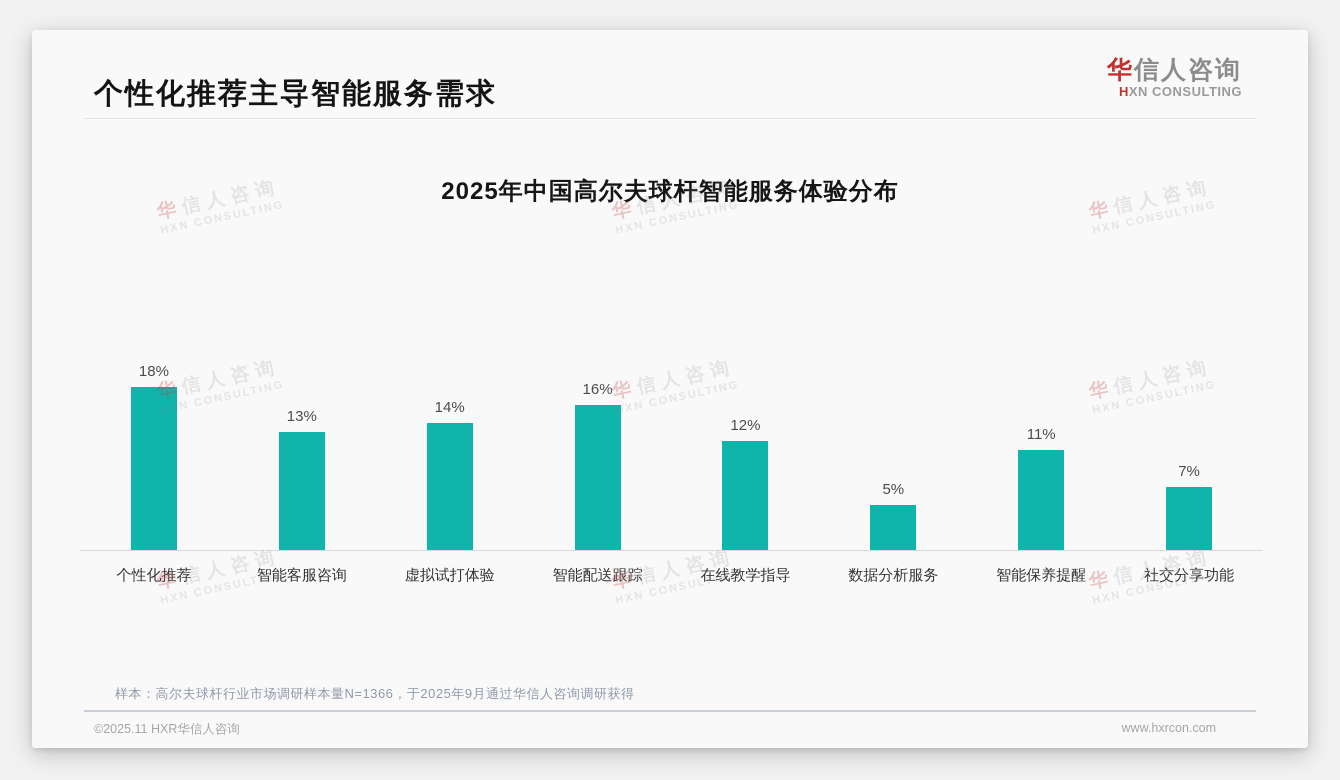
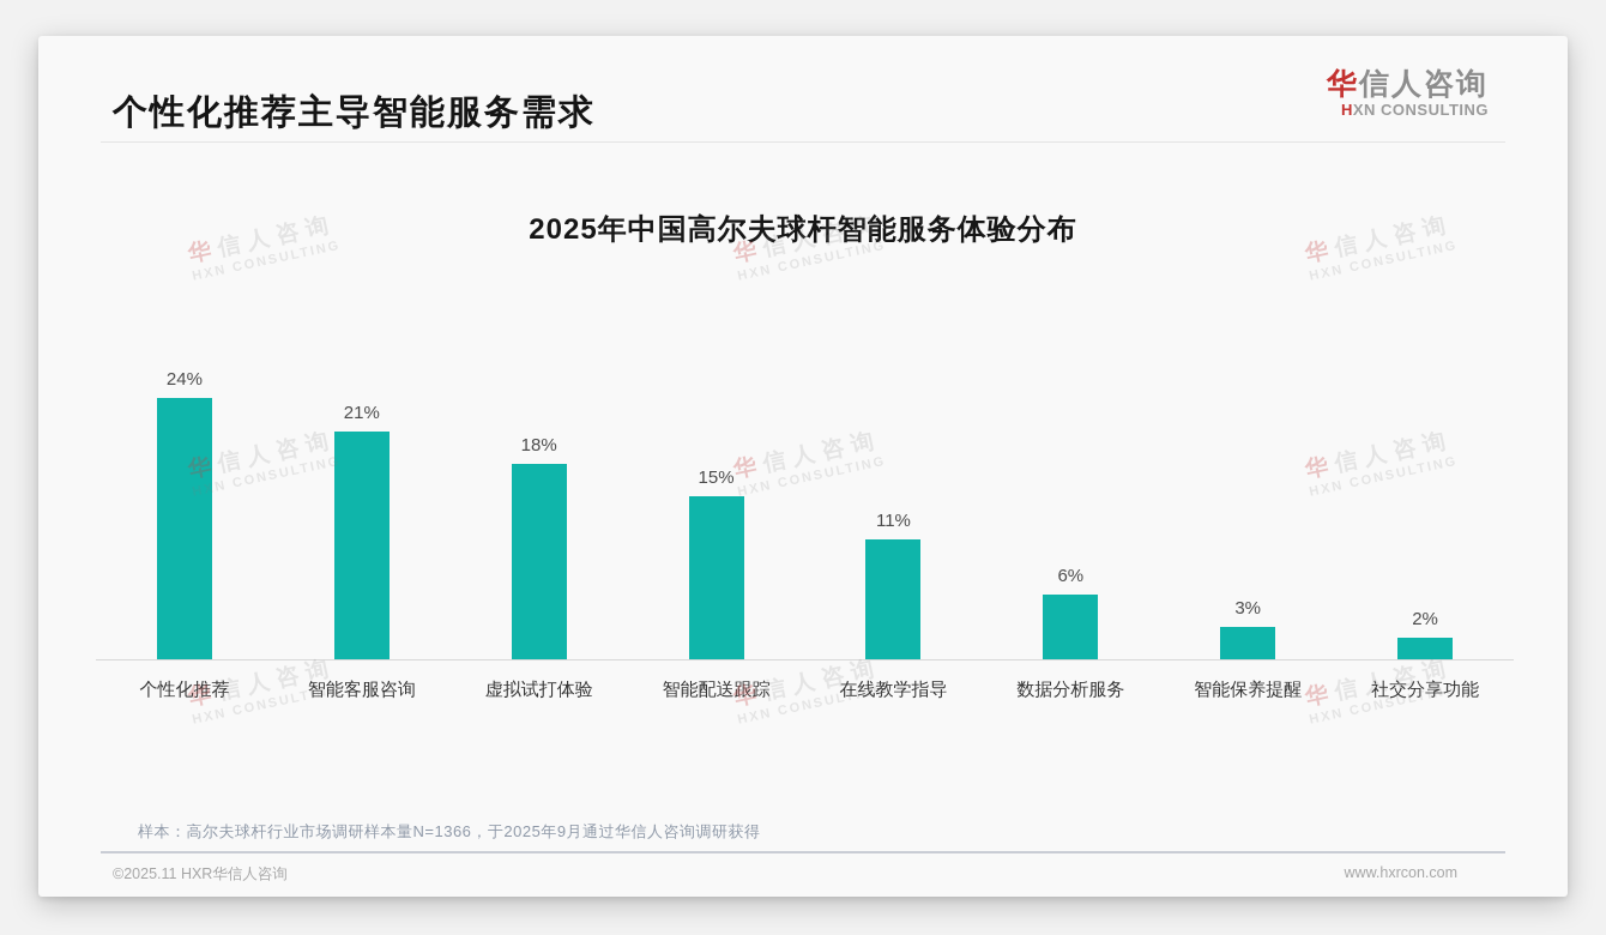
个性化推荐: 18% -> 24%
智能客服咨询: 13% -> 21%
虚拟试打体验: 14% -> 18%
智能配送跟踪: 16% -> 15%
在线教学指导: 12% -> 11%
数据分析服务: 5% -> 6%
智能保养提醒: 11% -> 3%
社交分享功能: 7% -> 2%
